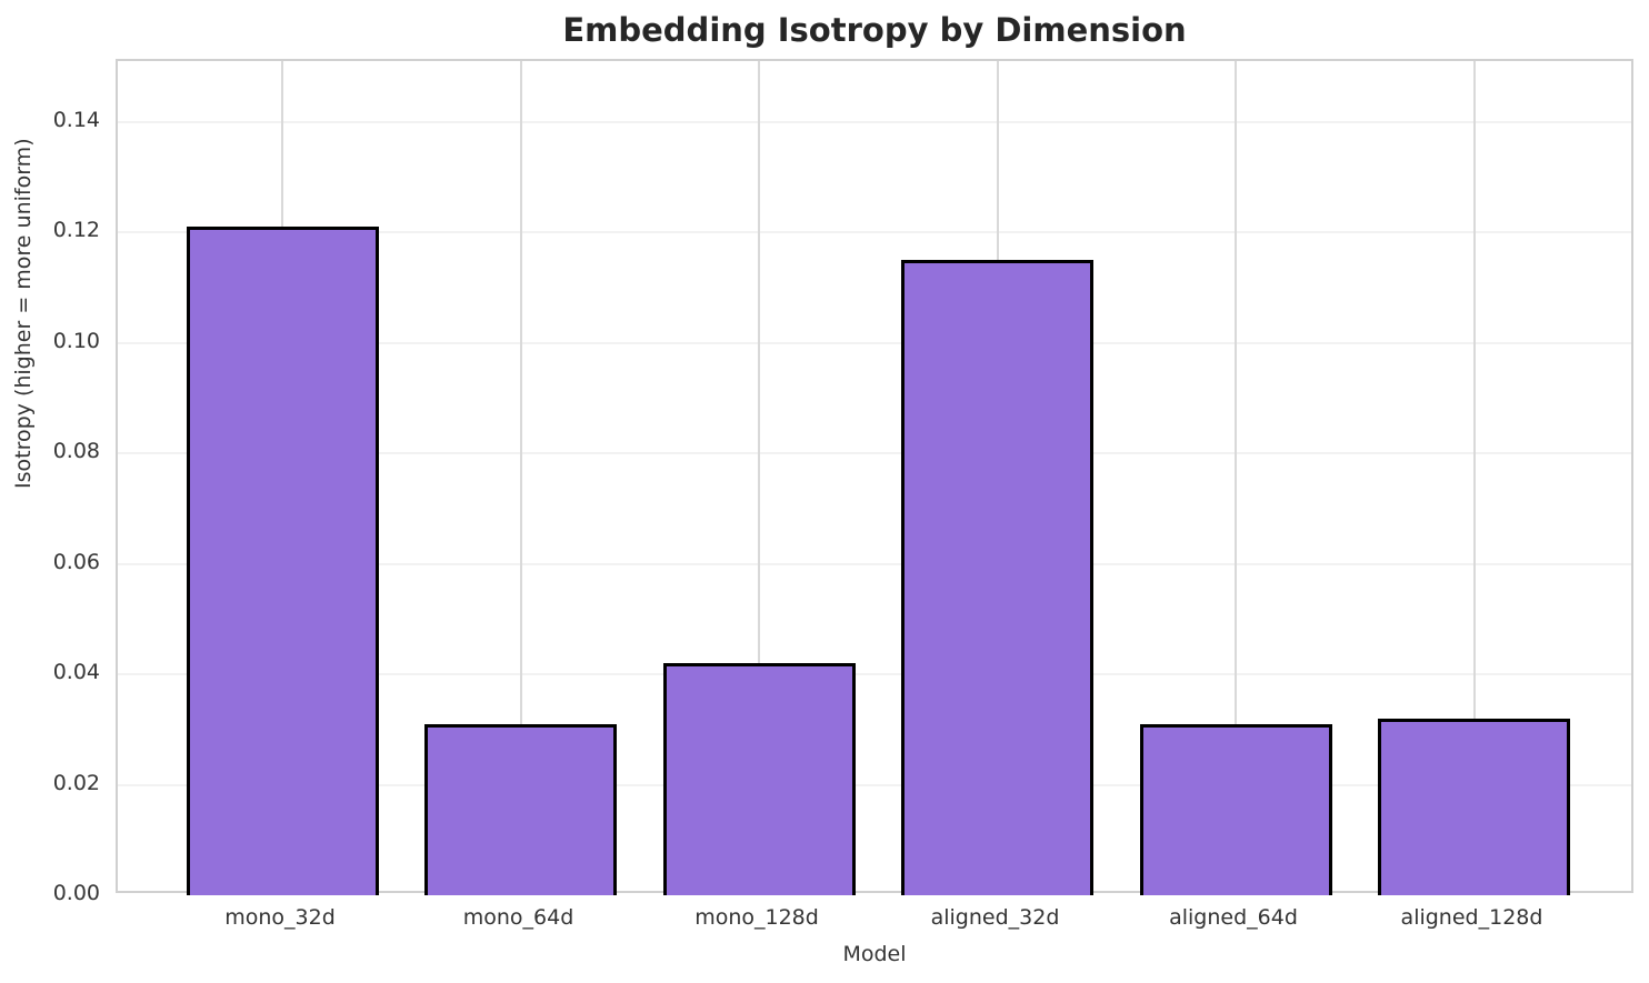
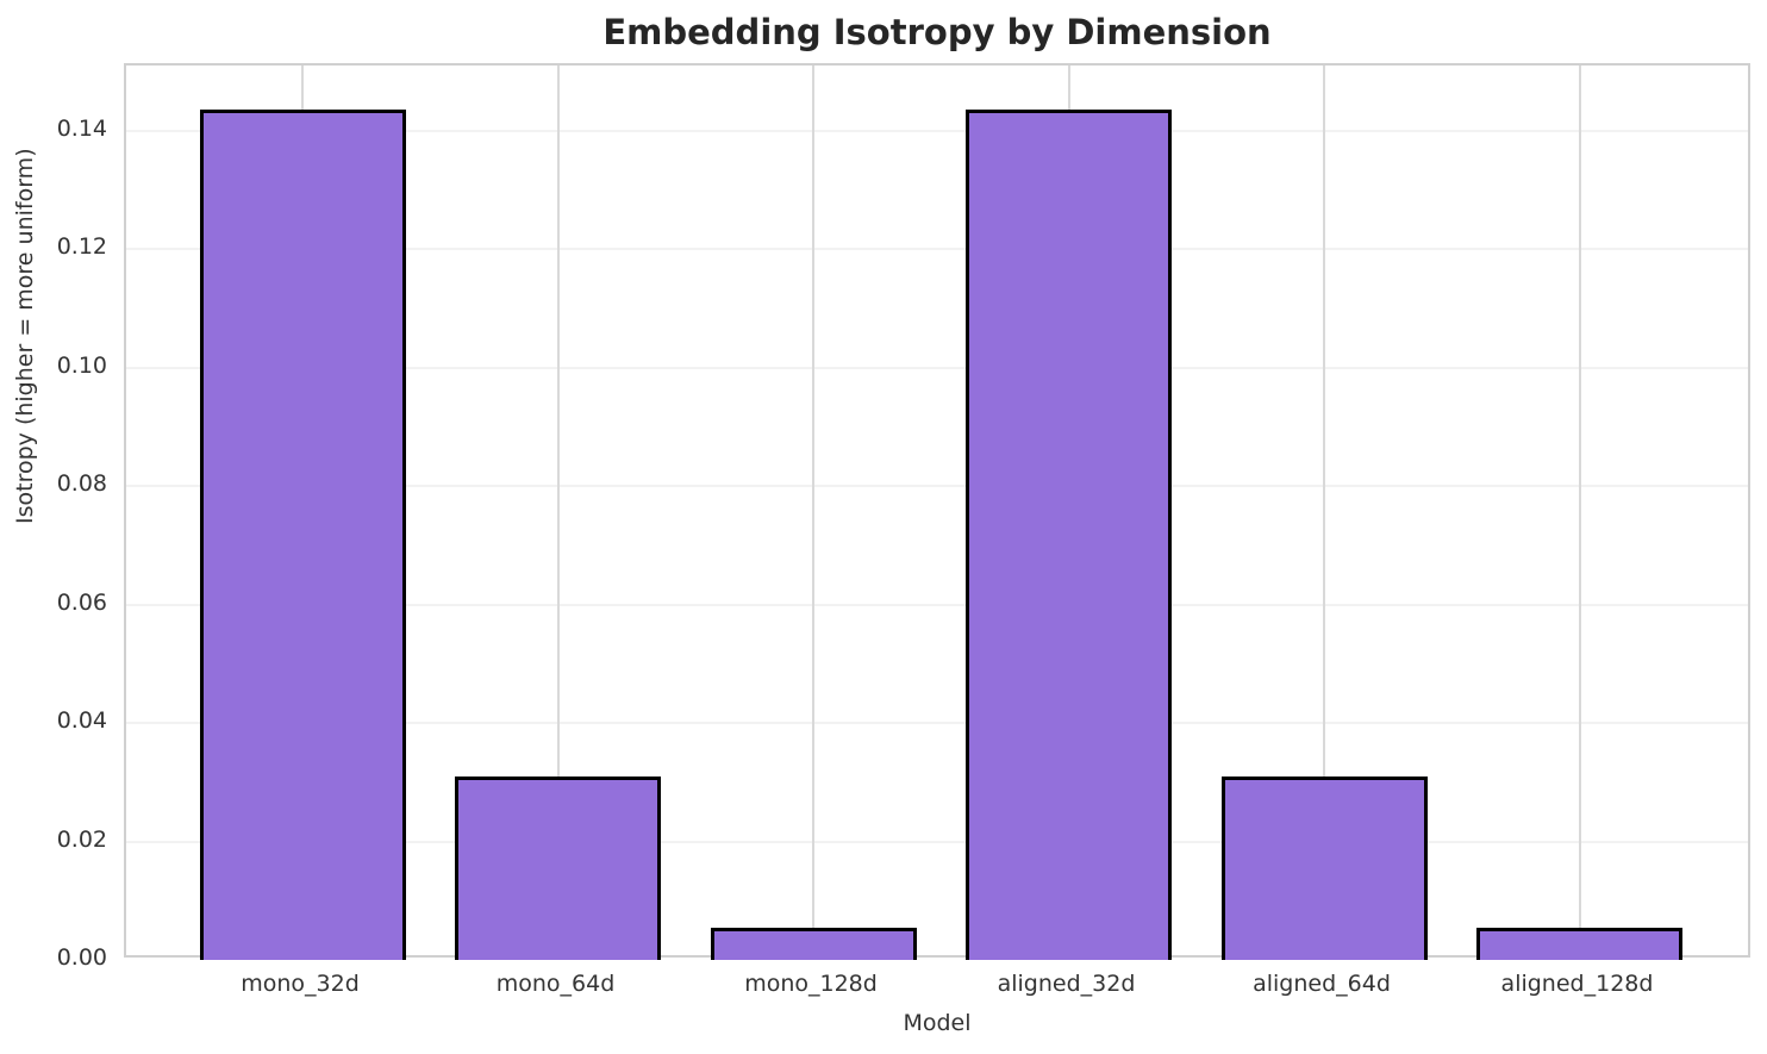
mono_32d: 0.121 -> 0.144
mono_128d: 0.042 -> 0.005
aligned_32d: 0.115 -> 0.144
aligned_128d: 0.032 -> 0.005
